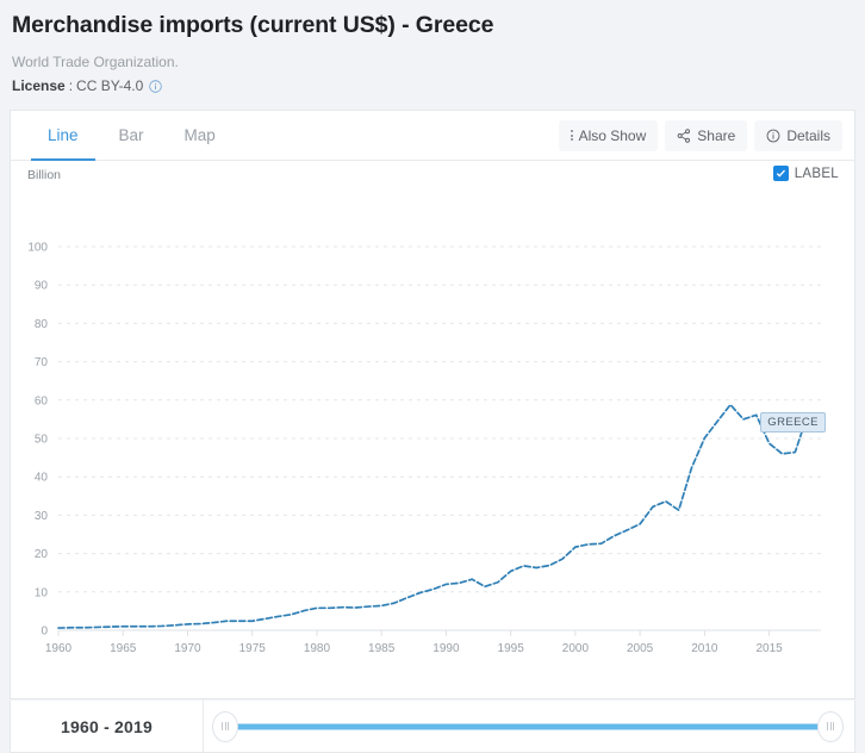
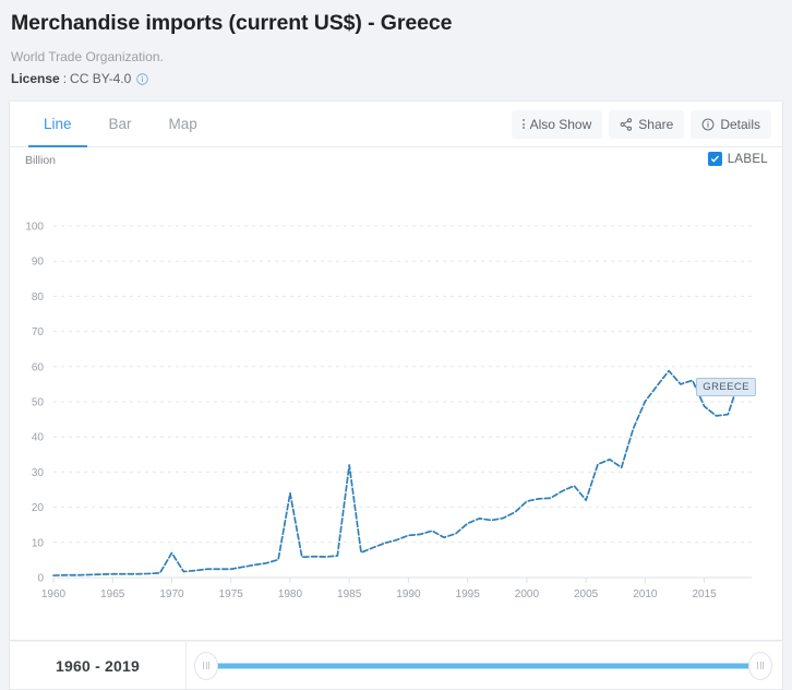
1970: 2 -> 7
1980: 6 -> 24
1985: 6 -> 32
2005: 28 -> 22
